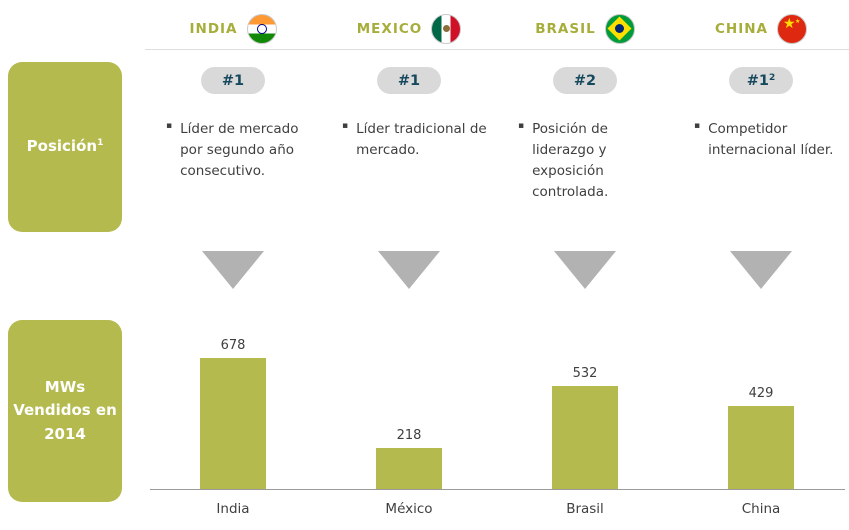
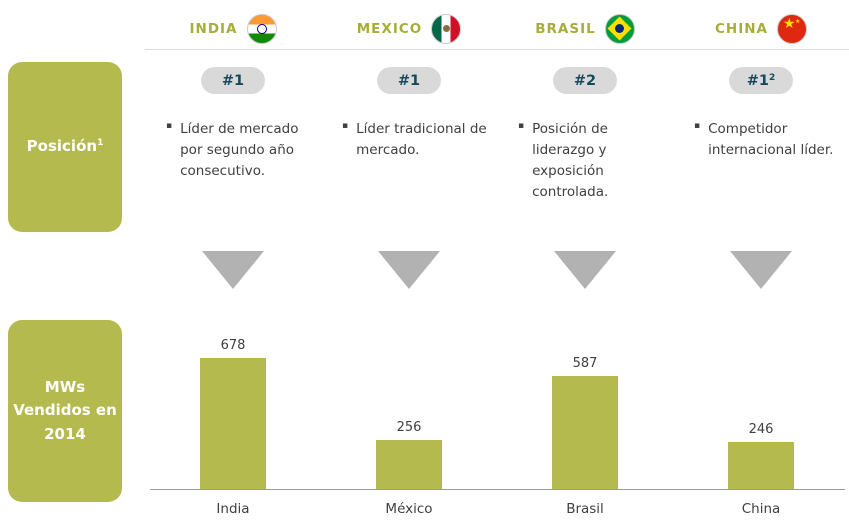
México: 218 -> 256
Brasil: 532 -> 587
China: 429 -> 246
